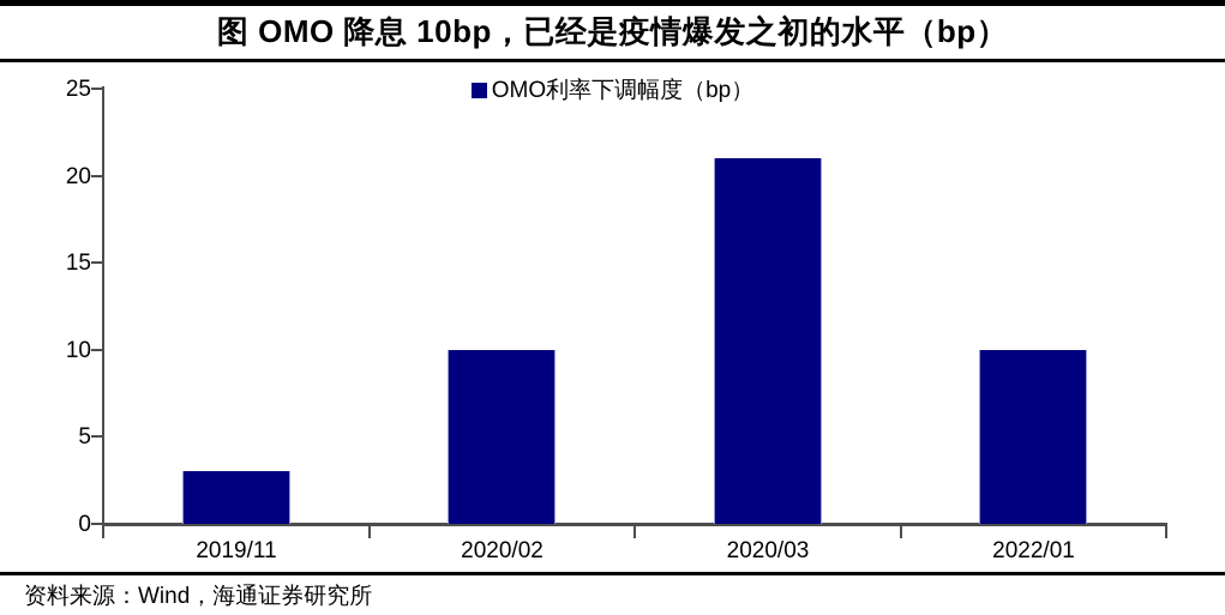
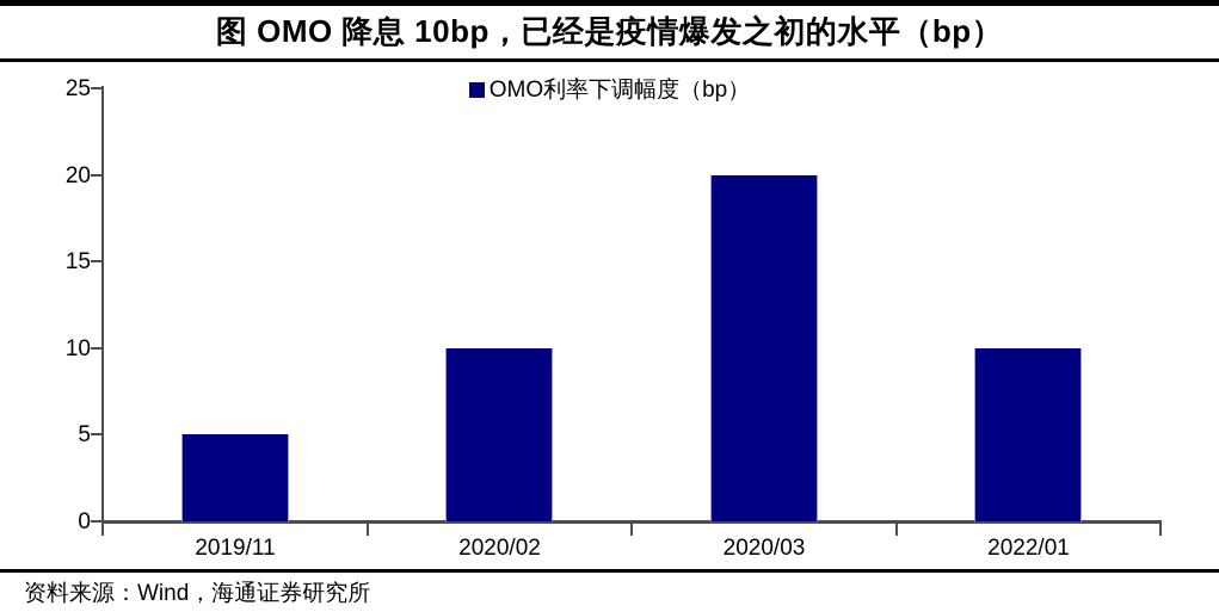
2019/11: 3 -> 5
2020/03: 21 -> 20
